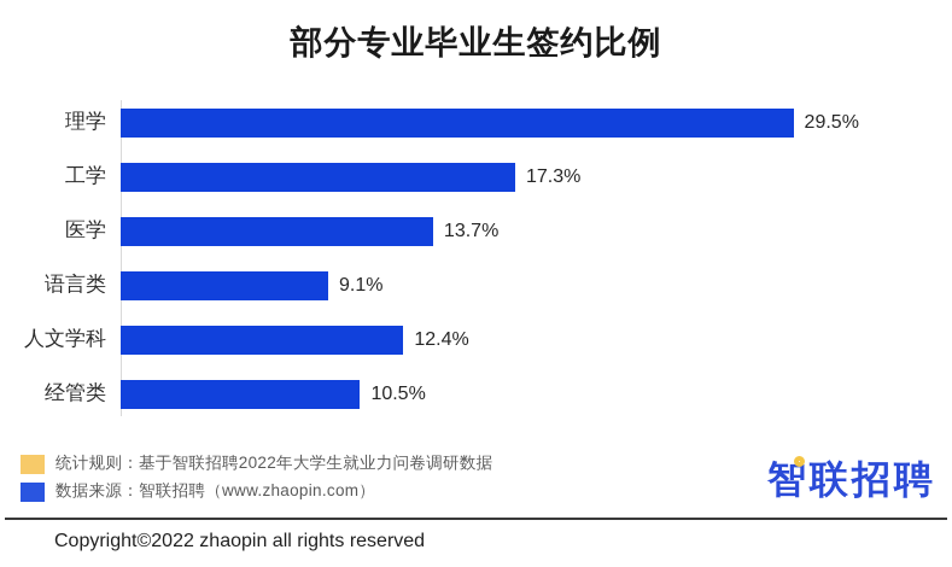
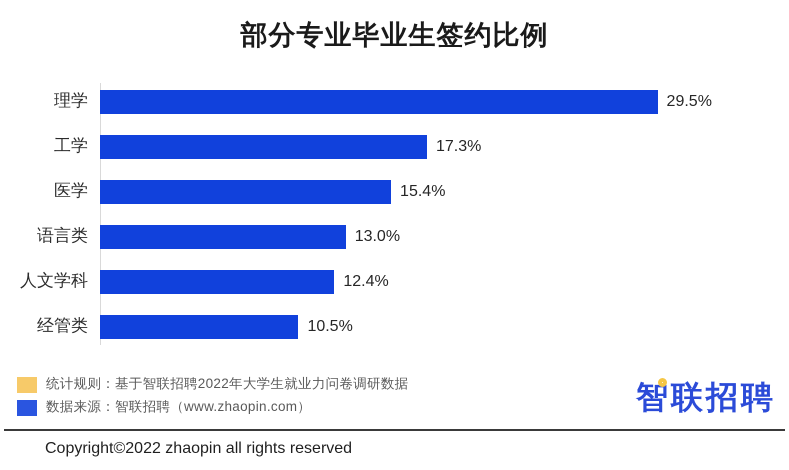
医学: 13.7% -> 15.4%
语言类: 9.1% -> 13.0%
